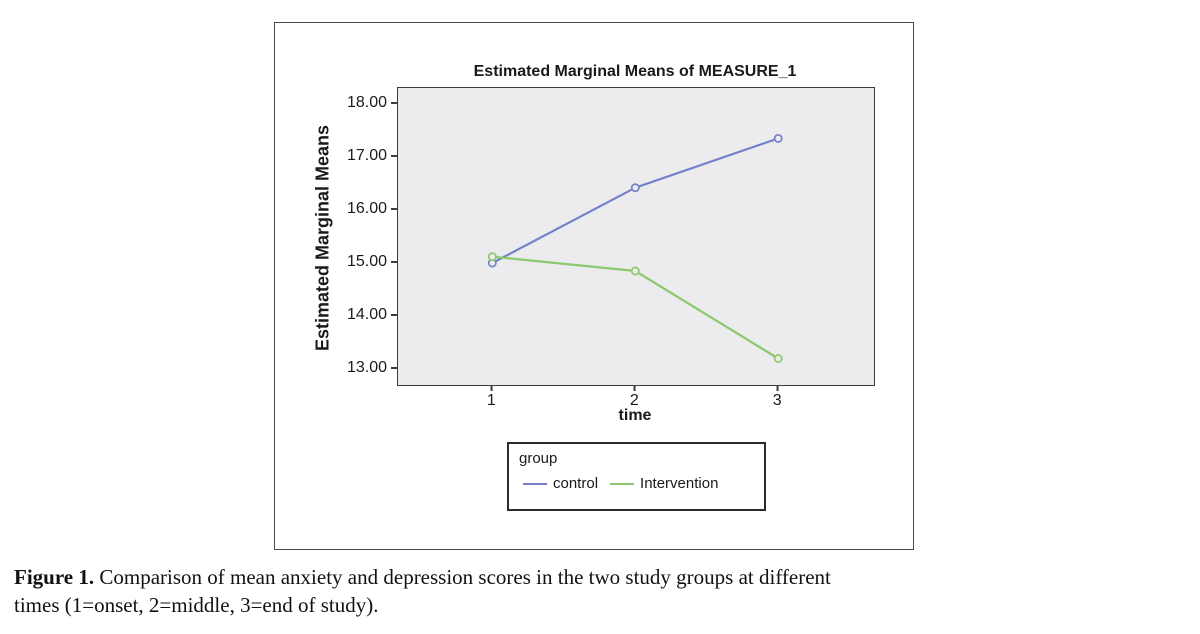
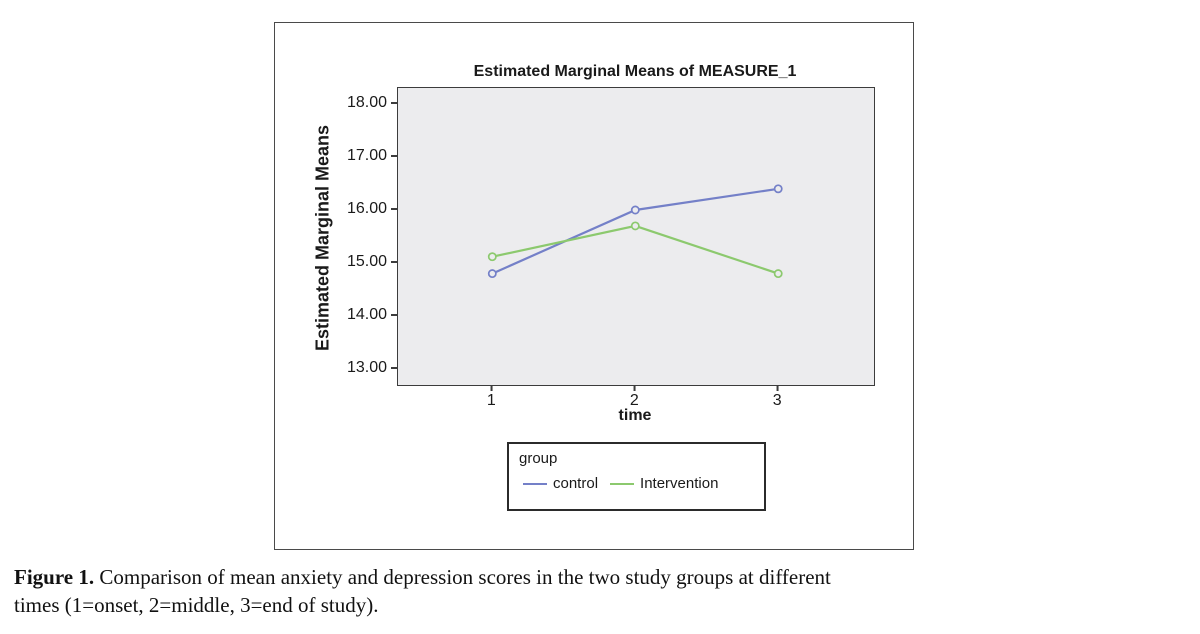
control/1: 15.0 -> 14.8
control/2: 16.4 -> 16.0
Intervention/2: 14.8 -> 15.7
control/3: 17.4 -> 16.4
Intervention/3: 13.2 -> 14.8
